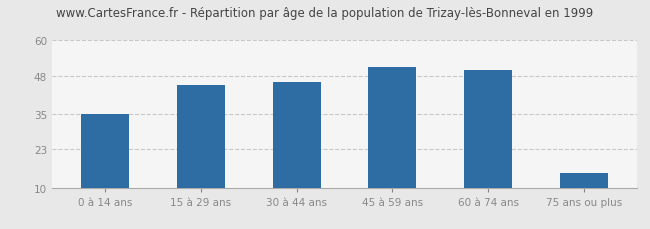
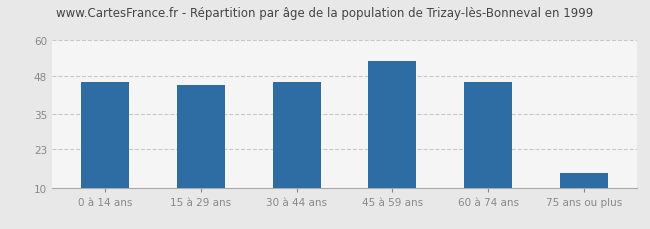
0 à 14 ans: 35 -> 46
45 à 59 ans: 51 -> 53
60 à 74 ans: 50 -> 46
